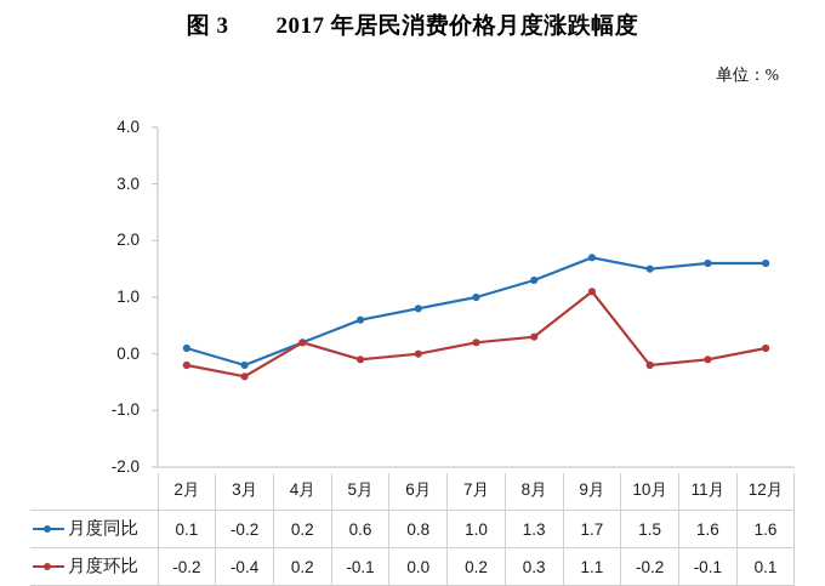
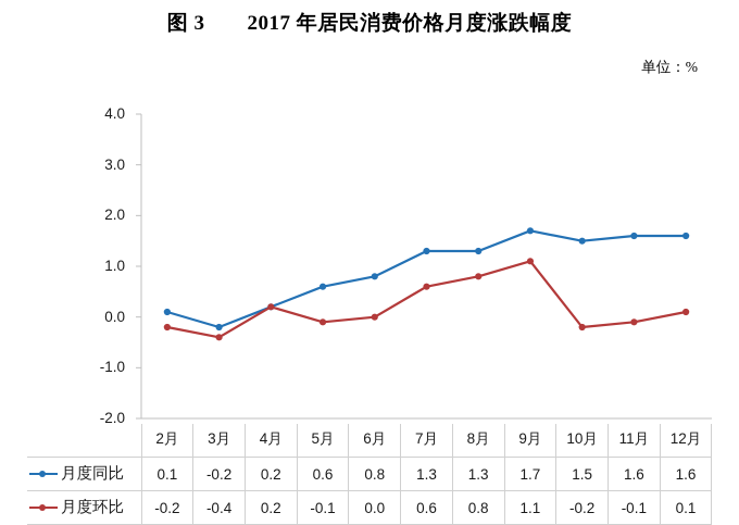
月度同比/7月: 1.0 -> 1.3
月度环比/7月: 0.2 -> 0.6
月度环比/8月: 0.3 -> 0.8
